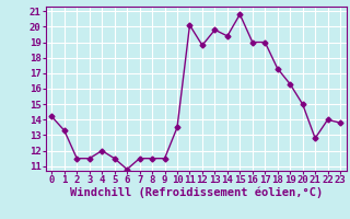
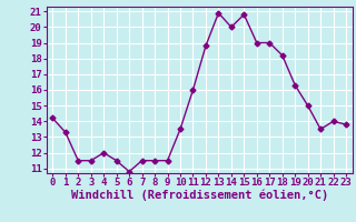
11: 20.1 -> 16.0
13: 19.8 -> 20.9
14: 19.4 -> 20.0
18: 17.3 -> 18.2
21: 12.8 -> 13.5
